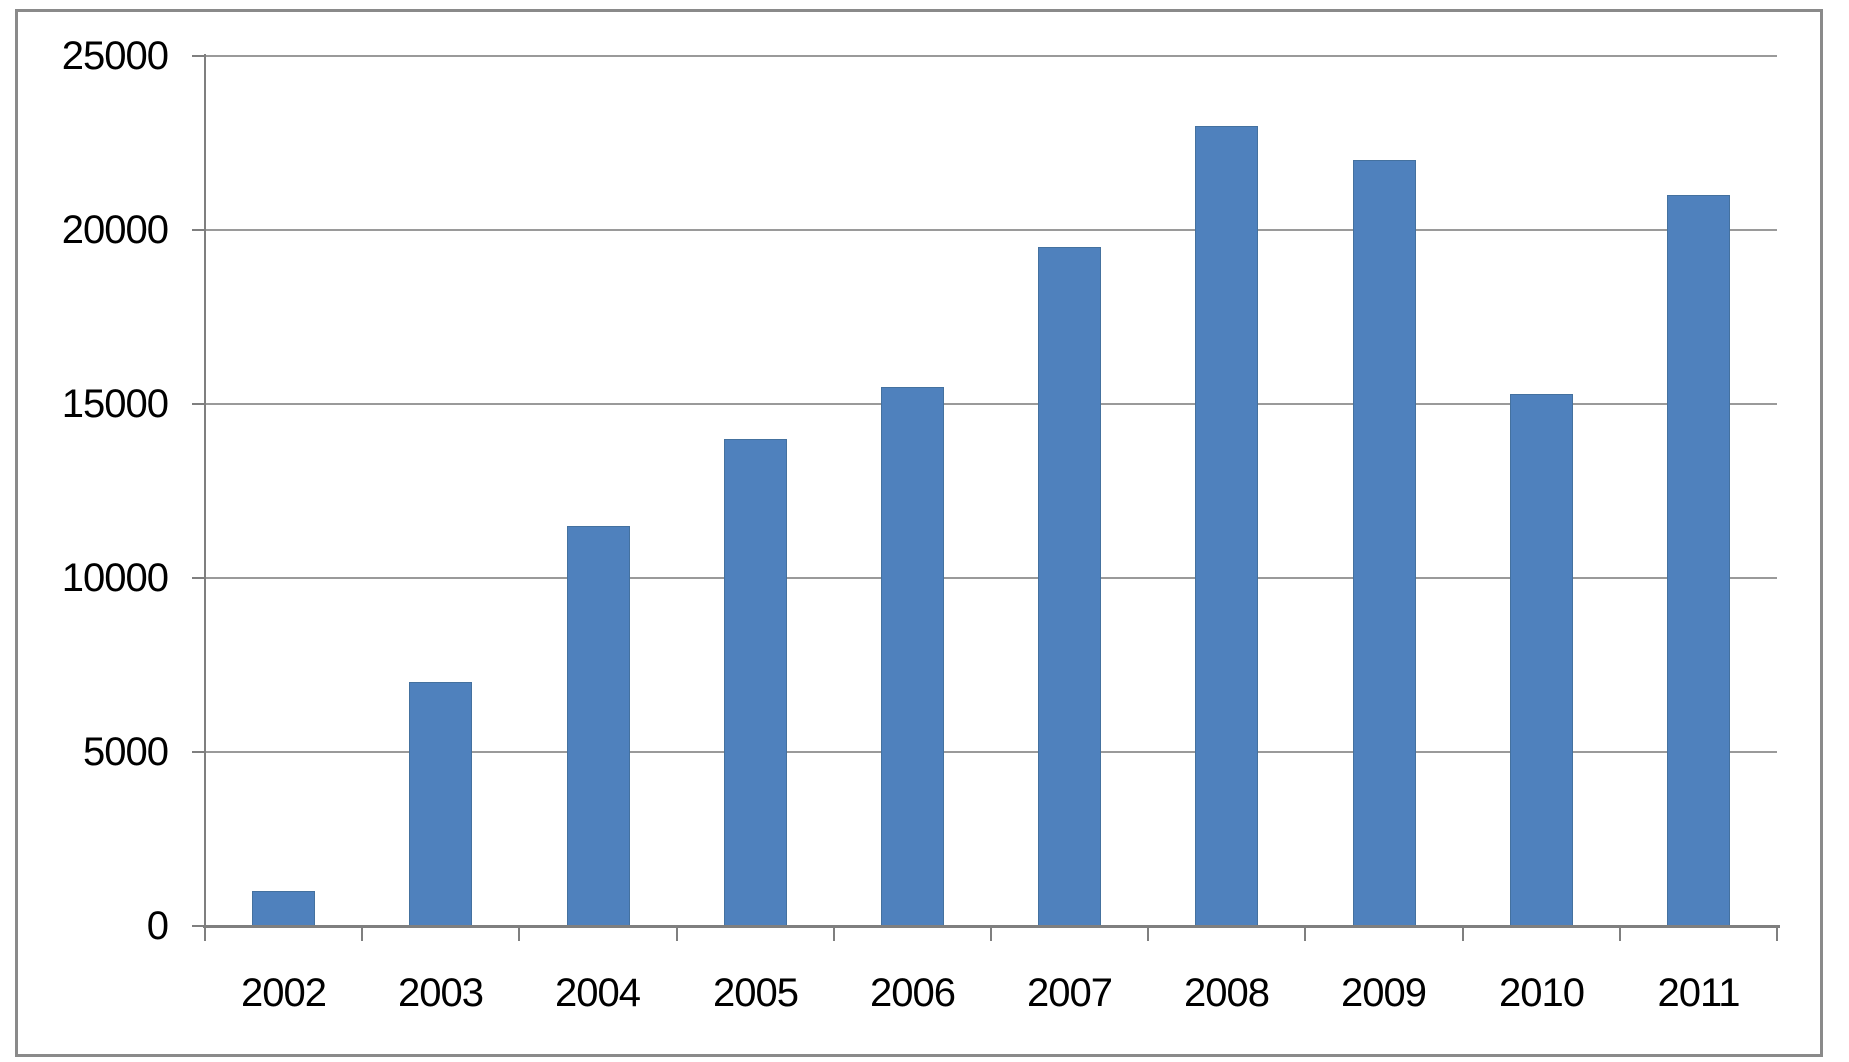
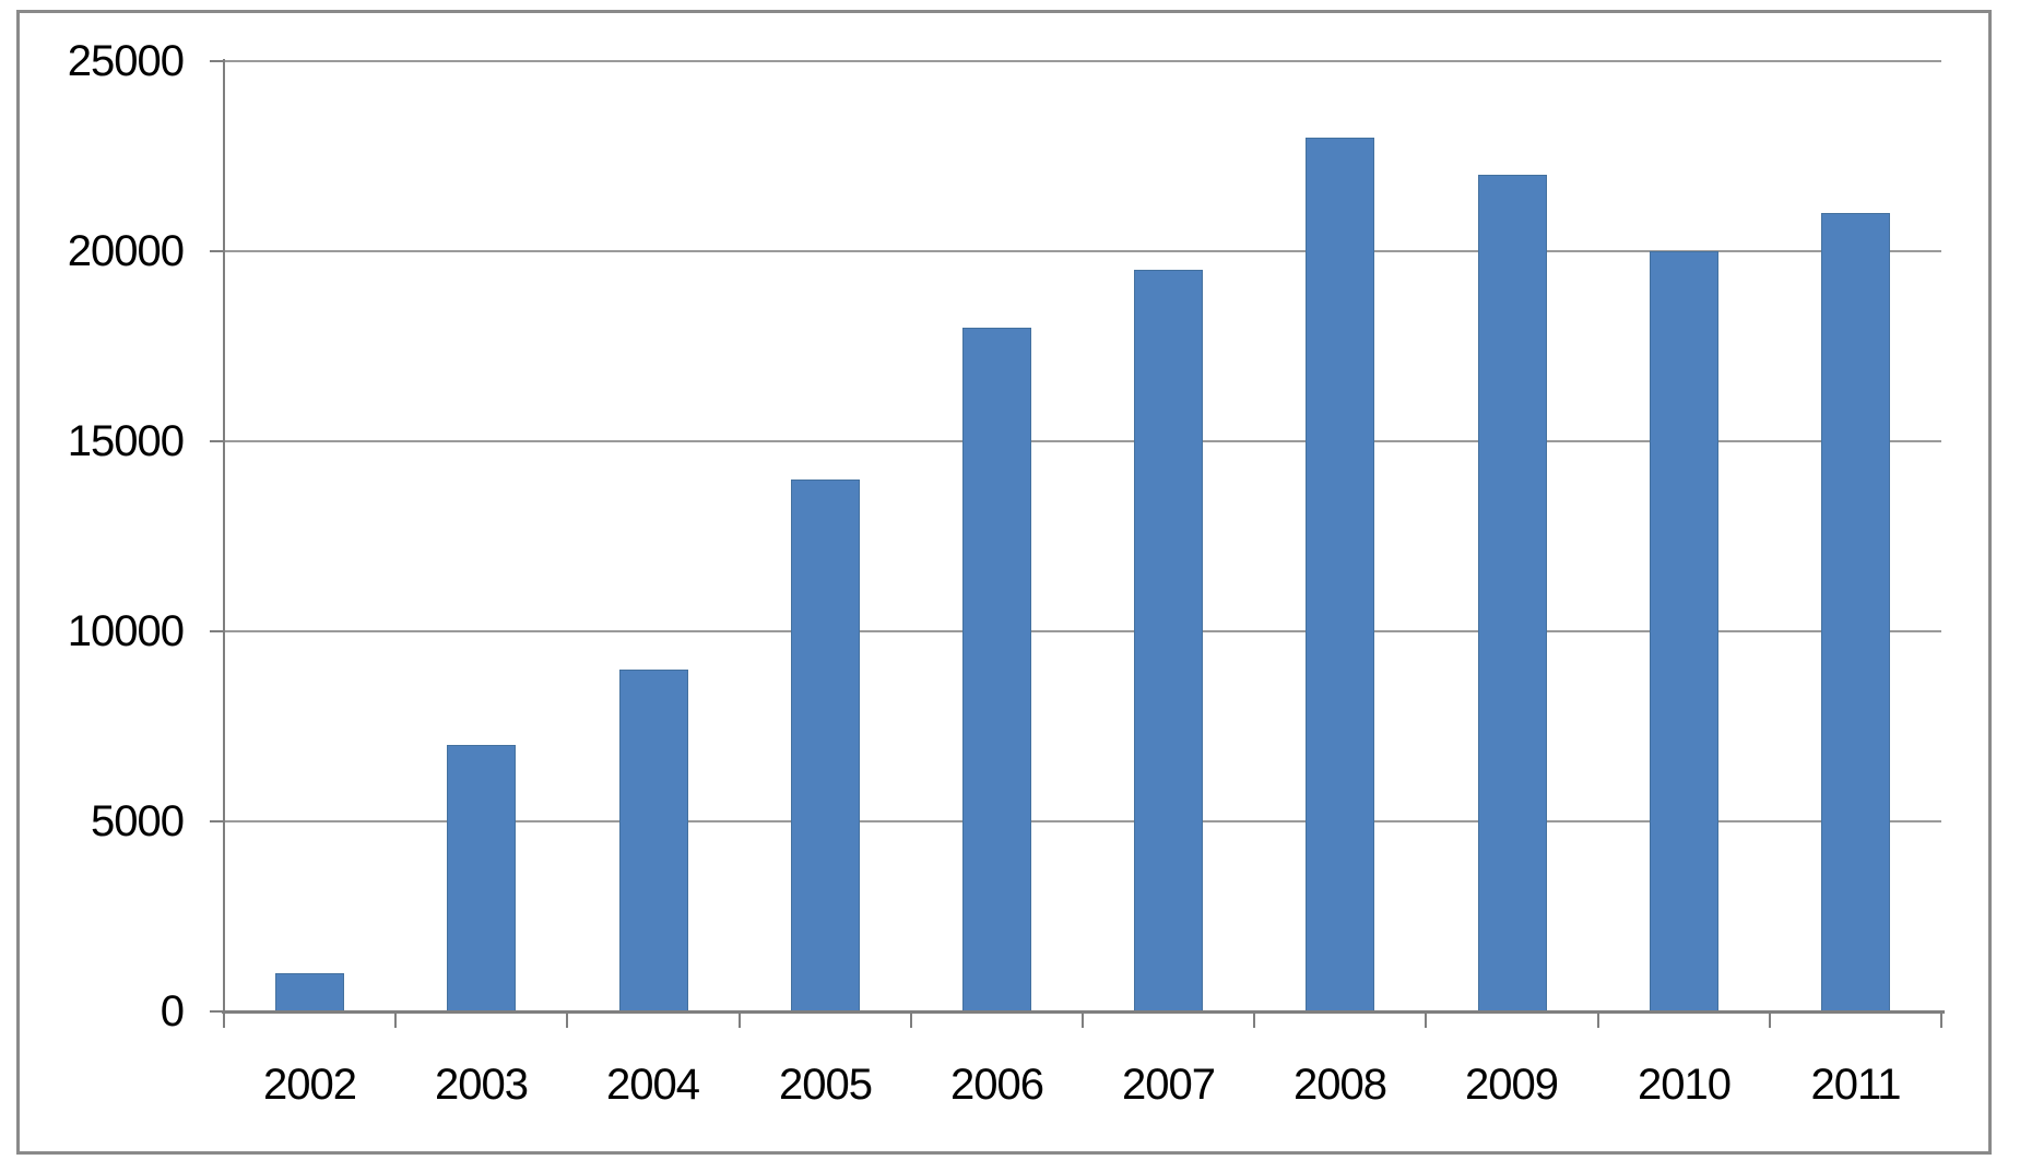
2004: 11500 -> 9000
2006: 15500 -> 18000
2010: 15300 -> 20000
